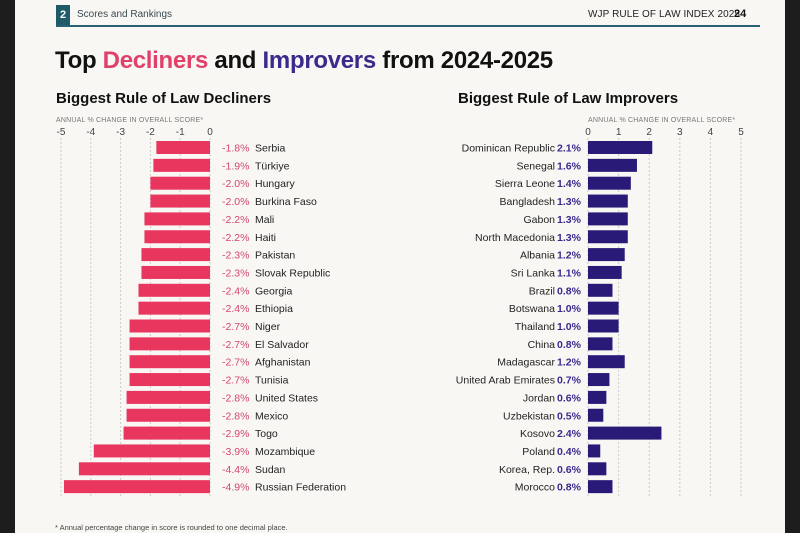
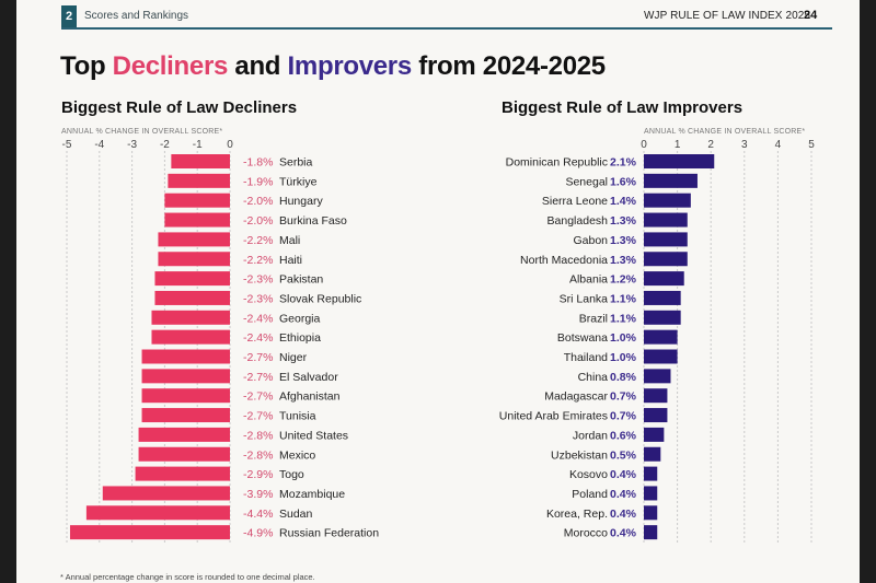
Biggest Rule of Law Improvers/Brazil: 0.8% -> 1.1%
Biggest Rule of Law Improvers/Madagascar: 1.2% -> 0.7%
Biggest Rule of Law Improvers/Kosovo: 2.4% -> 0.4%
Biggest Rule of Law Improvers/Korea, Rep.: 0.6% -> 0.4%
Biggest Rule of Law Improvers/Morocco: 0.8% -> 0.4%
